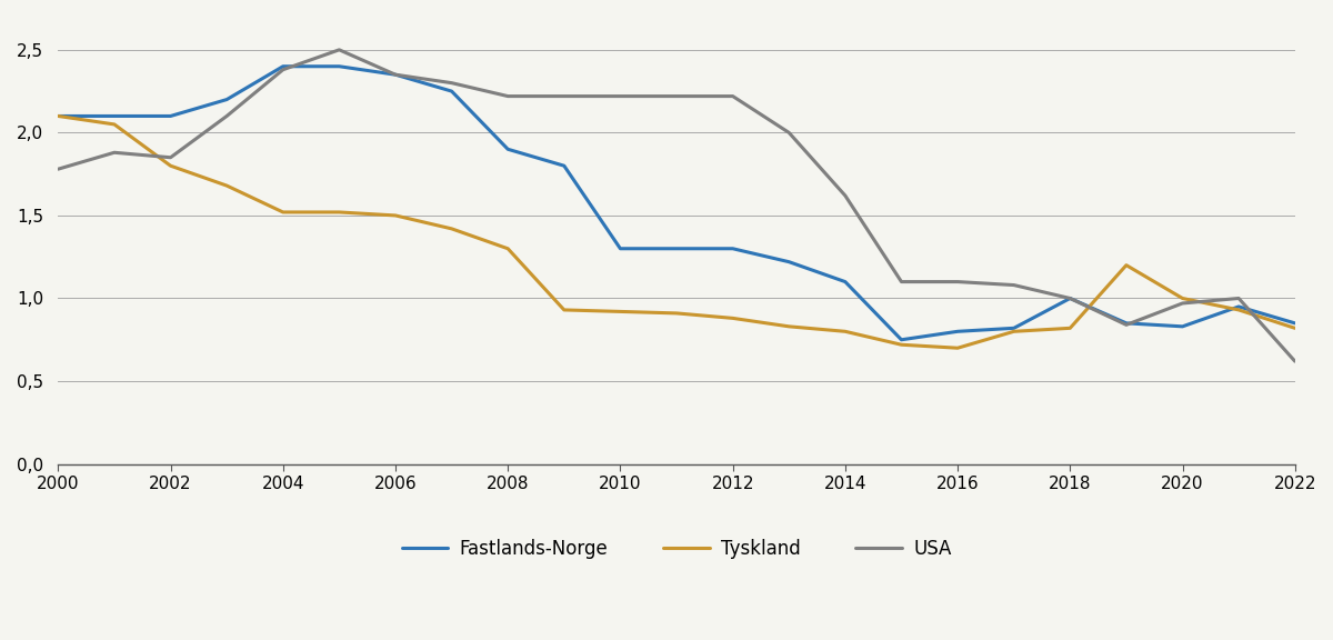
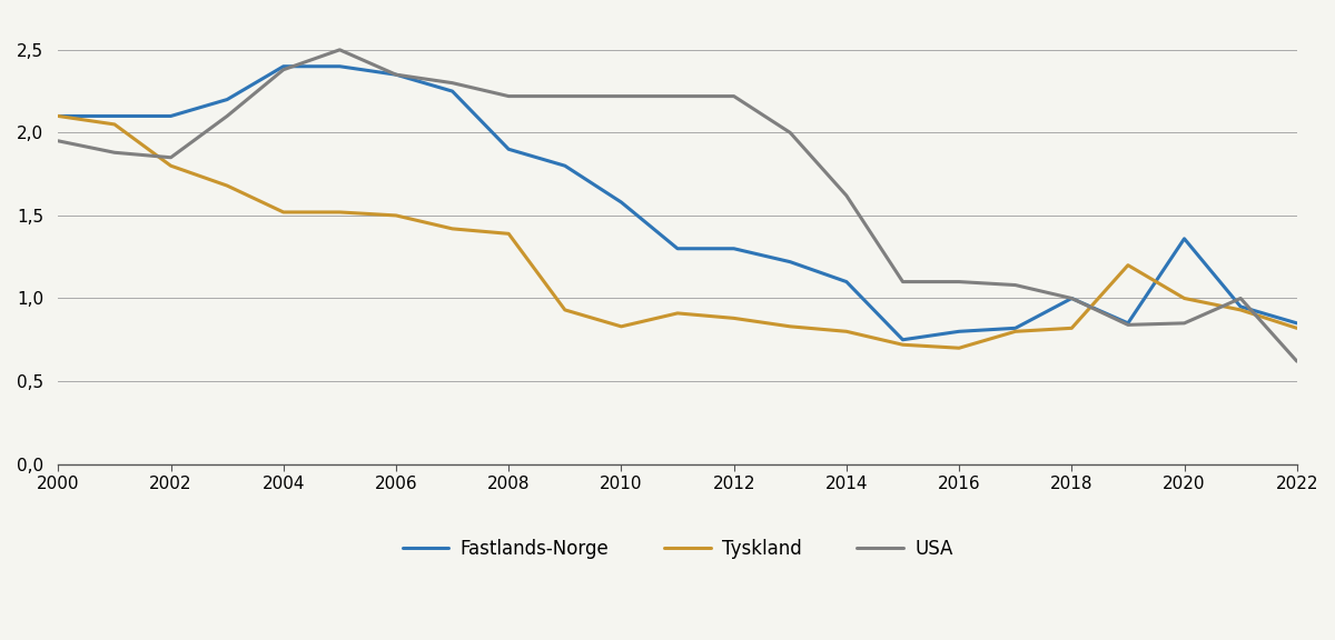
USA/2000: 1,78 -> 1,95
Tyskland/2008: 1,30 -> 1,39
Fastlands-Norge/2010: 1,30 -> 1,58
Tyskland/2010: 0,92 -> 0,83
Fastlands-Norge/2020: 0,83 -> 1,36
USA/2020: 0,97 -> 0,85
